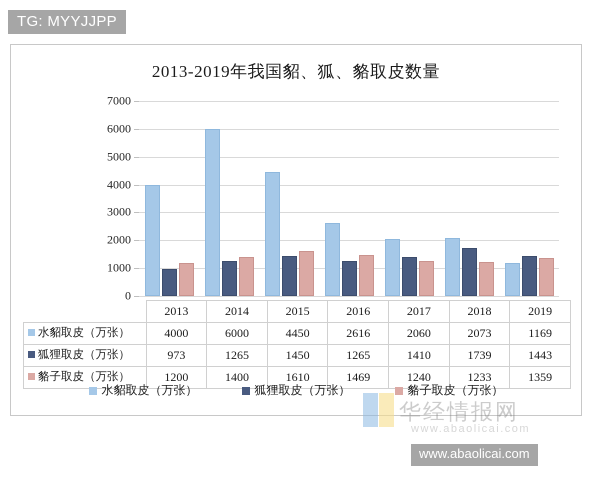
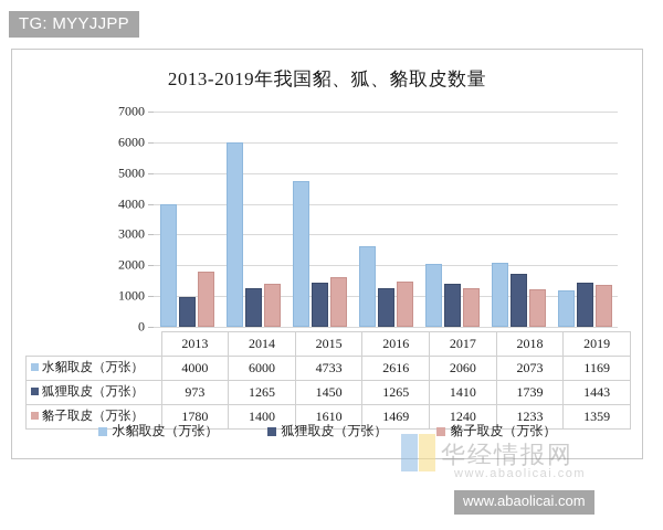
貉子取皮（万张）/2013: 1200 -> 1780
水貂取皮（万张）/2015: 4450 -> 4733
